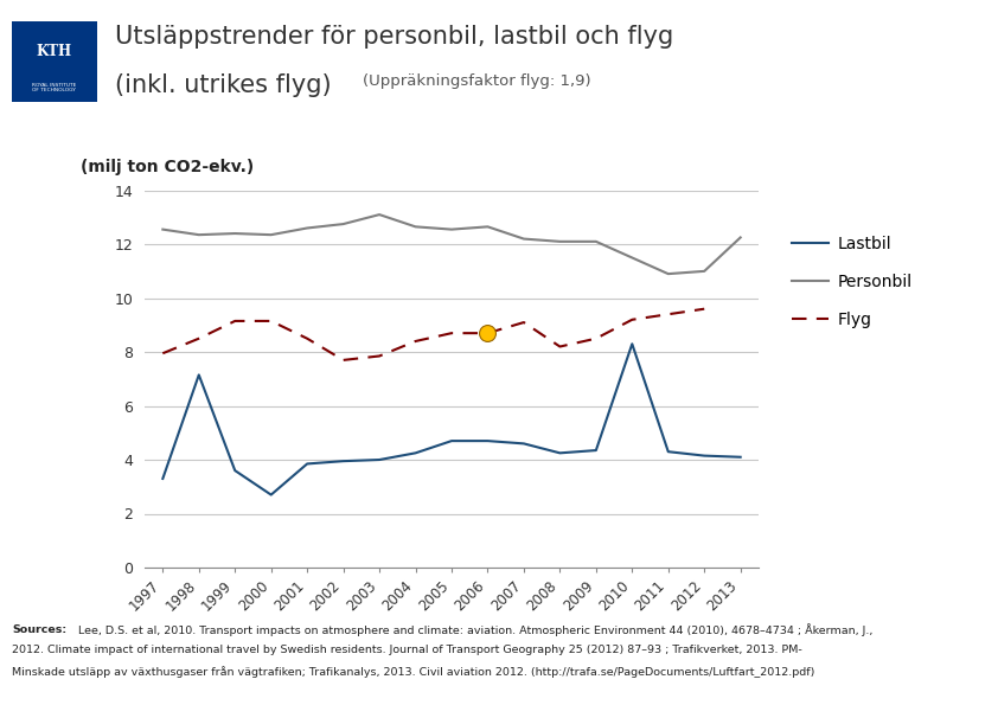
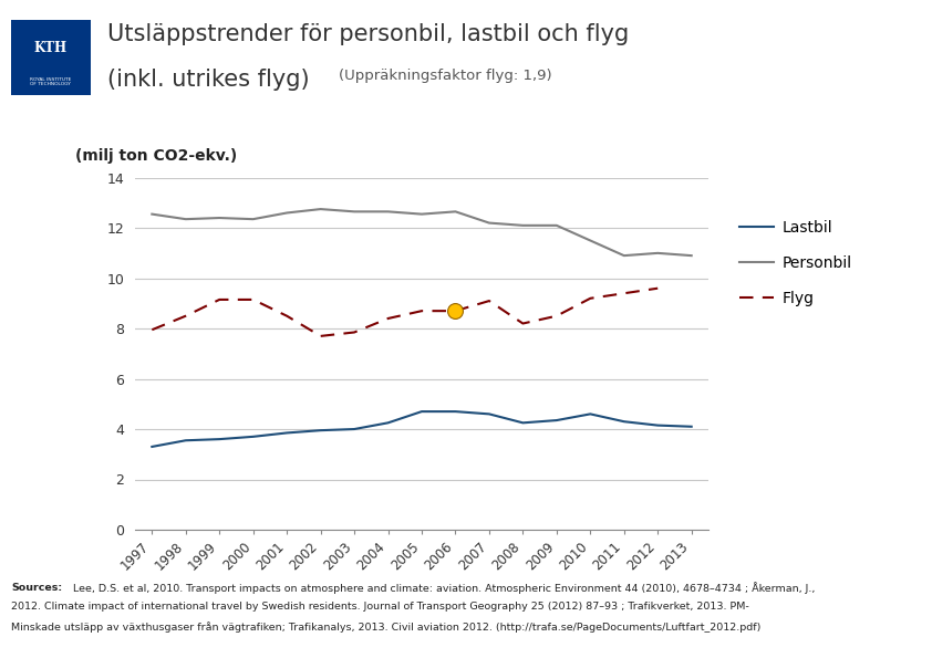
Lastbil/1998: 7.15 -> 3.55
Lastbil/2000: 2.70 -> 3.70
Personbil/2003: 13.10 -> 12.65
Lastbil/2010: 8.30 -> 4.60
Personbil/2013: 12.25 -> 10.90
